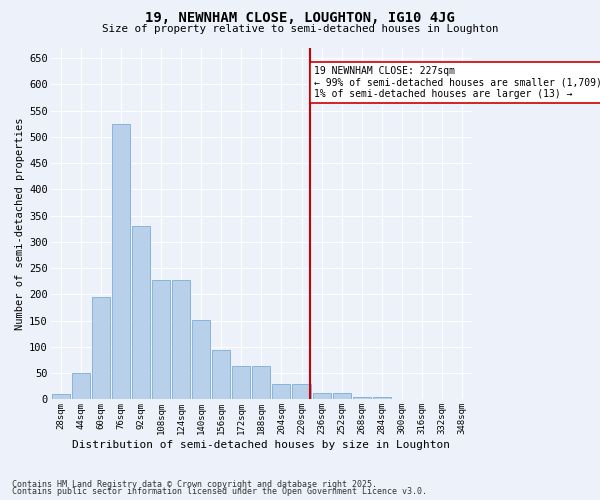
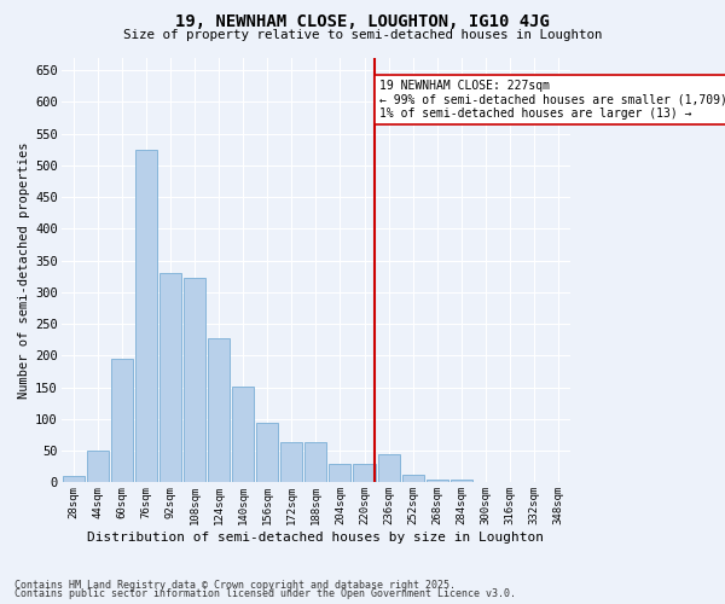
108sqm: 228 -> 322
236sqm: 12 -> 44
